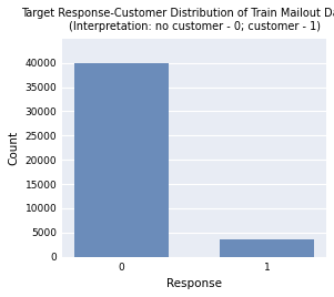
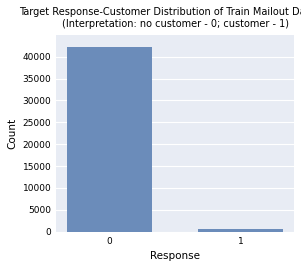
0: 40000 -> 42300
1: 3500 -> 500
